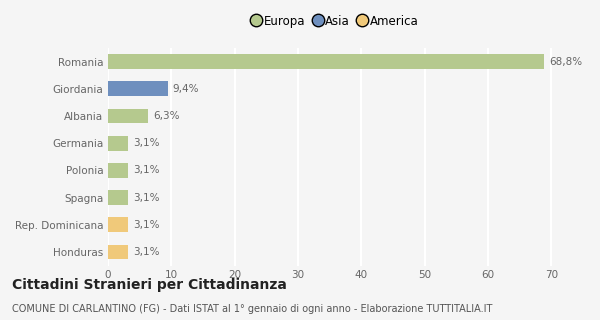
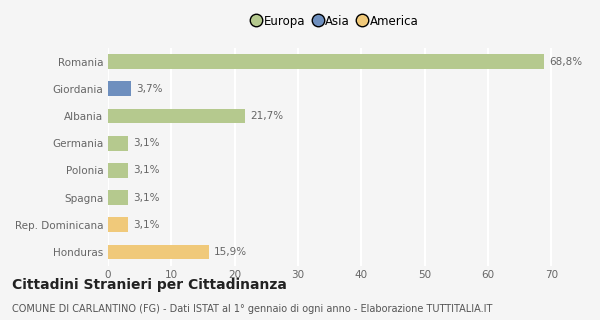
Giordania: 9,4% -> 3,7%
Albania: 6,3% -> 21,7%
Honduras: 3,1% -> 15,9%
